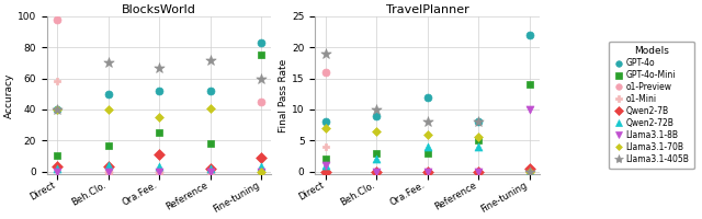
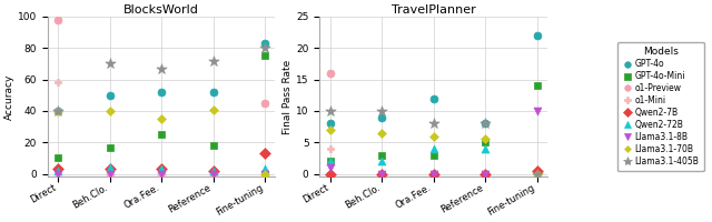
BlocksWorld/Qwen2-7B/Ora.Fee.: 11 -> 3
BlocksWorld/Qwen2-7B/Fine-tuning: 9 -> 13
BlocksWorld/Llama3.1-405B/Fine-tuning: 60 -> 80
TravelPlanner/Qwen2-72B/Direct: 1 -> 2
TravelPlanner/Llama3.1-405B/Direct: 19 -> 10
